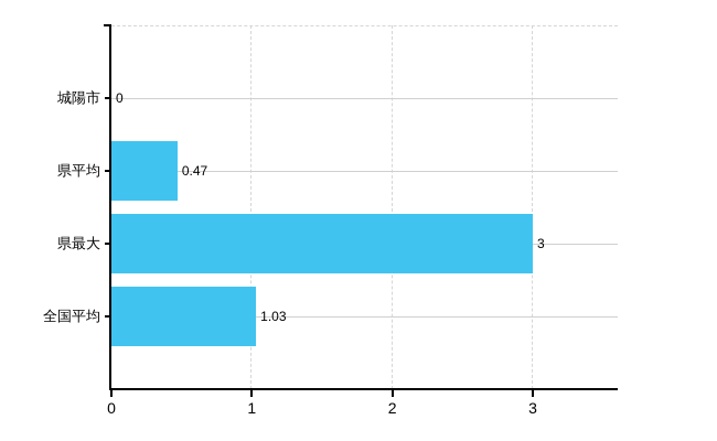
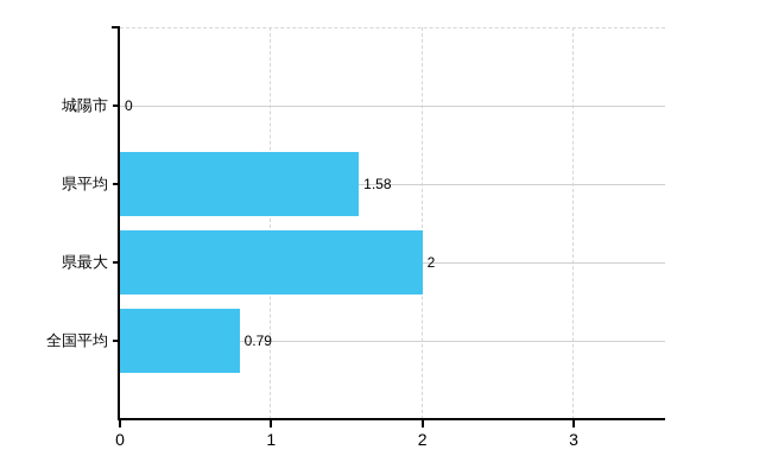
県平均: 0.47 -> 1.58
県最大: 3 -> 2
全国平均: 1.03 -> 0.79
